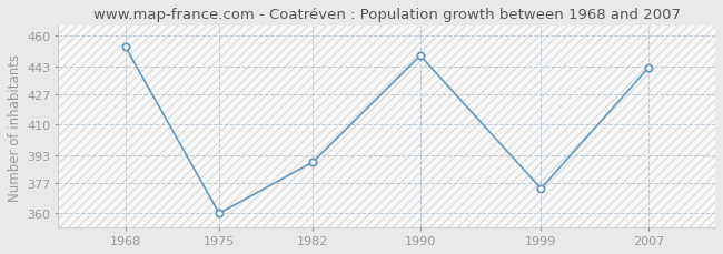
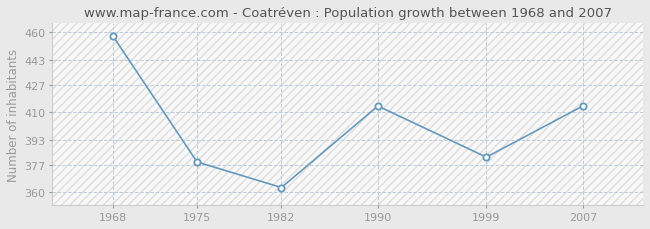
1968: 454 -> 458
1975: 360 -> 379
1982: 389 -> 363
1990: 449 -> 414
1999: 374 -> 382
2007: 442 -> 414
